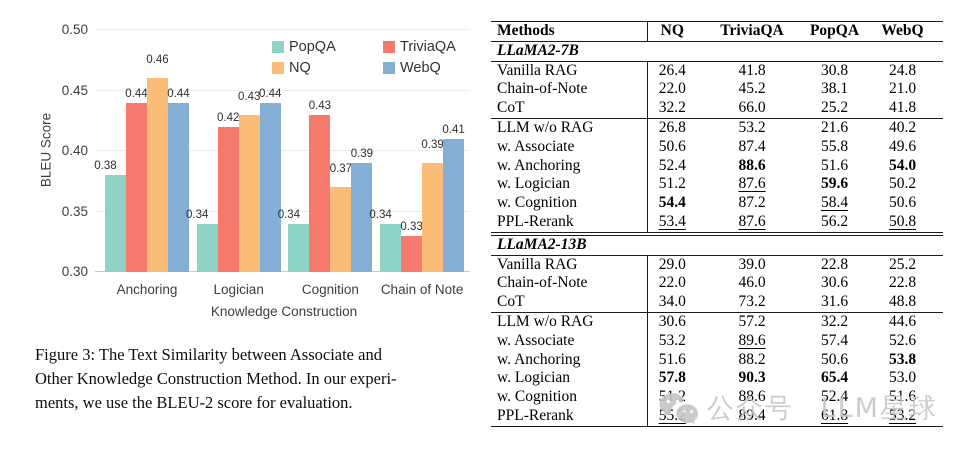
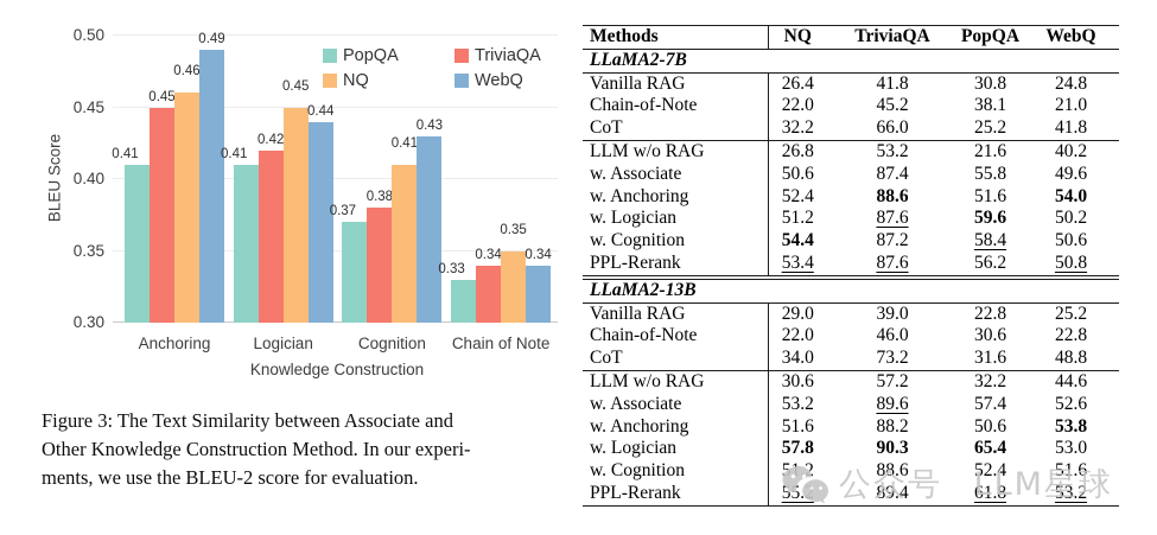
PopQA/Anchoring: 0.38 -> 0.41
TriviaQA/Anchoring: 0.44 -> 0.45
WebQ/Anchoring: 0.44 -> 0.49
PopQA/Logician: 0.34 -> 0.41
NQ/Logician: 0.43 -> 0.45
PopQA/Cognition: 0.34 -> 0.37
TriviaQA/Cognition: 0.43 -> 0.38
NQ/Cognition: 0.37 -> 0.41
WebQ/Cognition: 0.39 -> 0.43
PopQA/Chain of Note: 0.34 -> 0.33
TriviaQA/Chain of Note: 0.33 -> 0.34
NQ/Chain of Note: 0.39 -> 0.35
WebQ/Chain of Note: 0.41 -> 0.34
